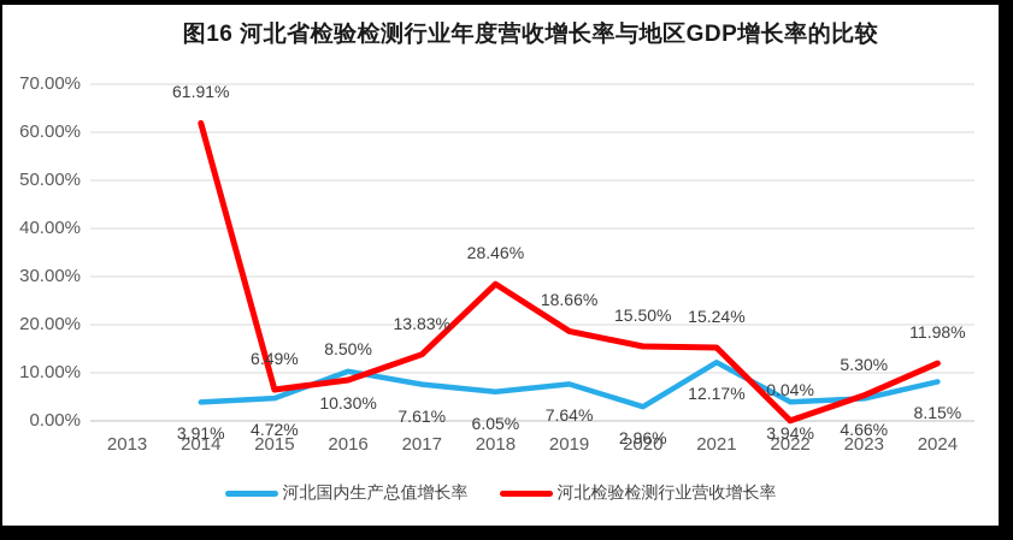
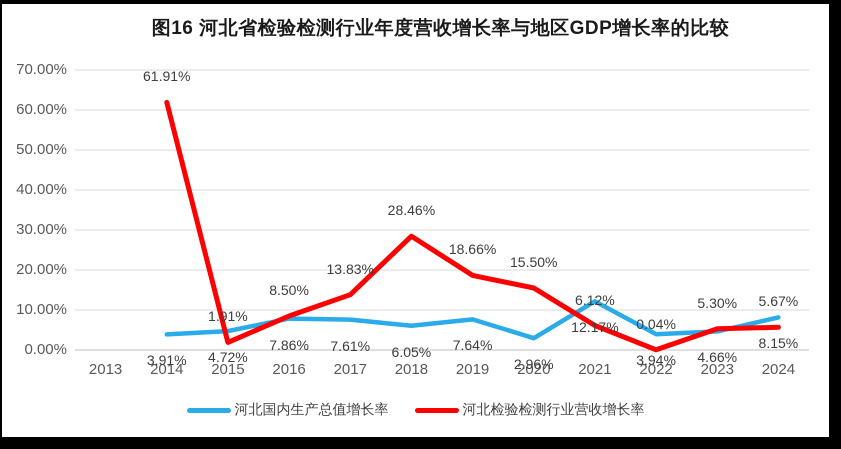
河北检验检测行业营收增长率/2015: 6.49% -> 1.91%
河北国内生产总值增长率/2016: 10.30% -> 7.86%
河北检验检测行业营收增长率/2021: 15.24% -> 6.12%
河北检验检测行业营收增长率/2024: 11.98% -> 5.67%
